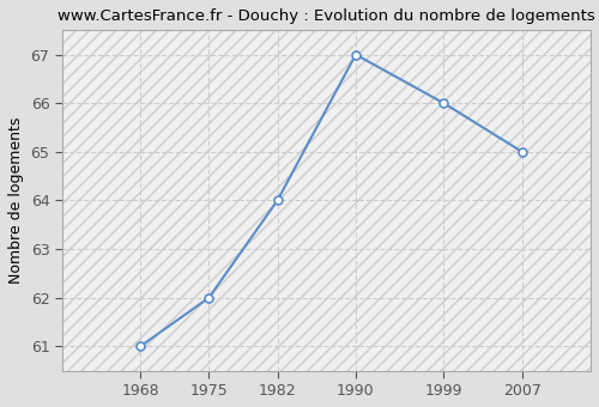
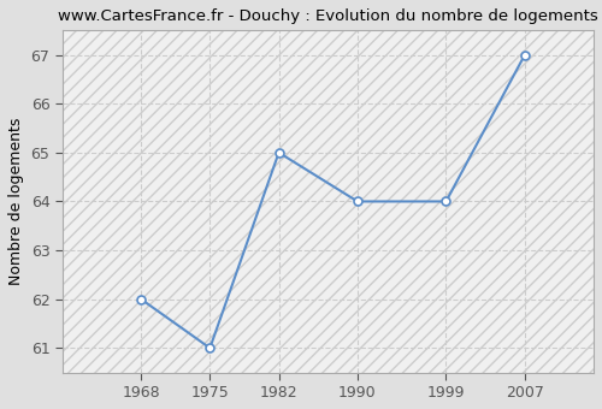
1968: 61 -> 62
1975: 62 -> 61
1982: 64 -> 65
1990: 67 -> 64
1999: 66 -> 64
2007: 65 -> 67
